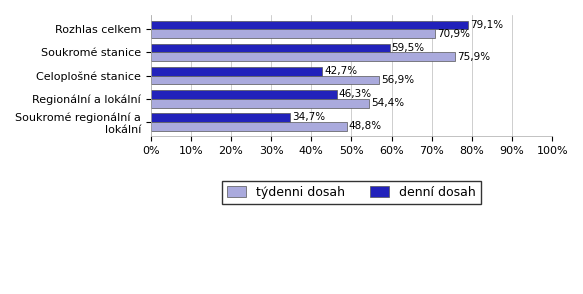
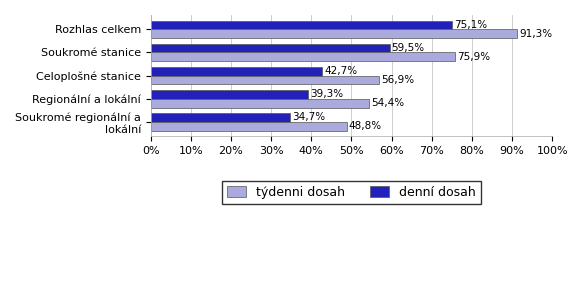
denní dosah/Rozhlas celkem: 79,1% -> 75,1%
týdenni dosah/Rozhlas celkem: 70,9% -> 91,3%
denní dosah/Regionální a lokální: 46,3% -> 39,3%
